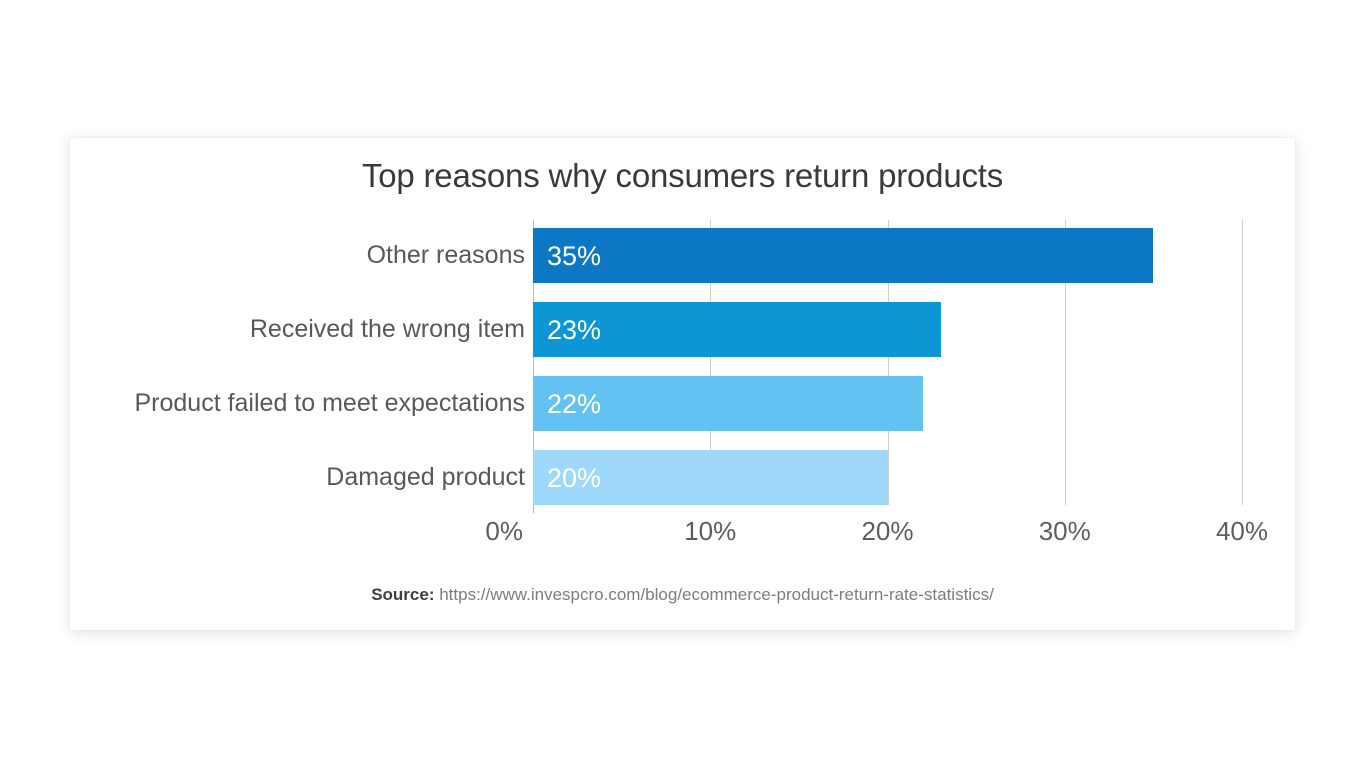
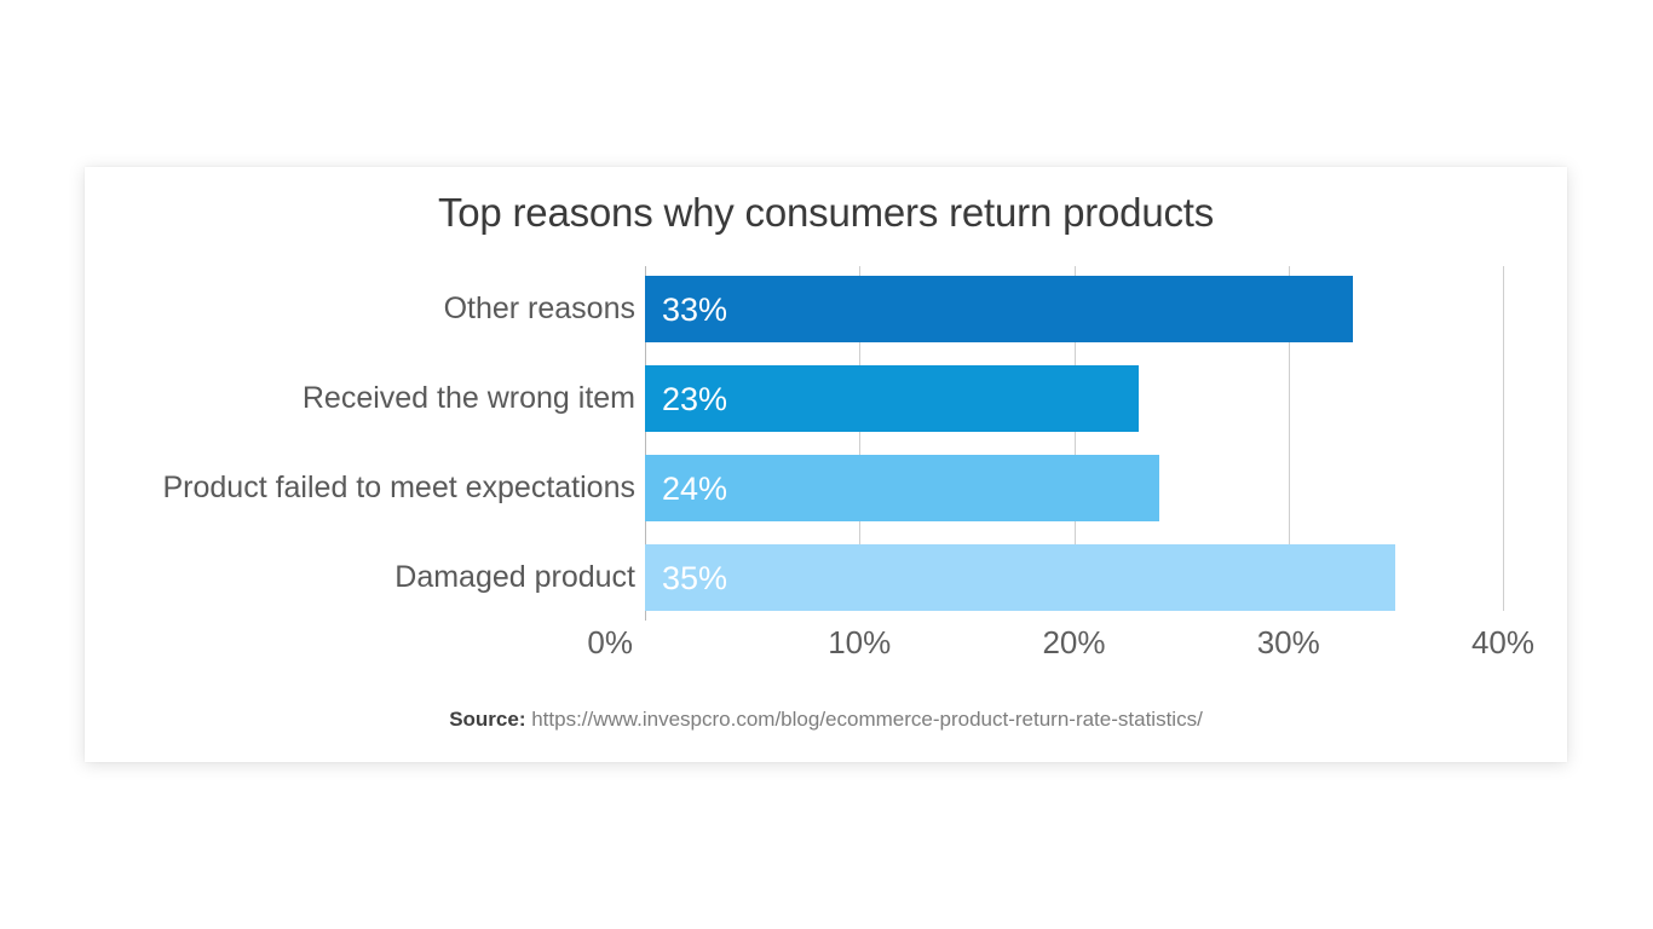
Other reasons: 35% -> 33%
Product failed to meet expectations: 22% -> 24%
Damaged product: 20% -> 35%
